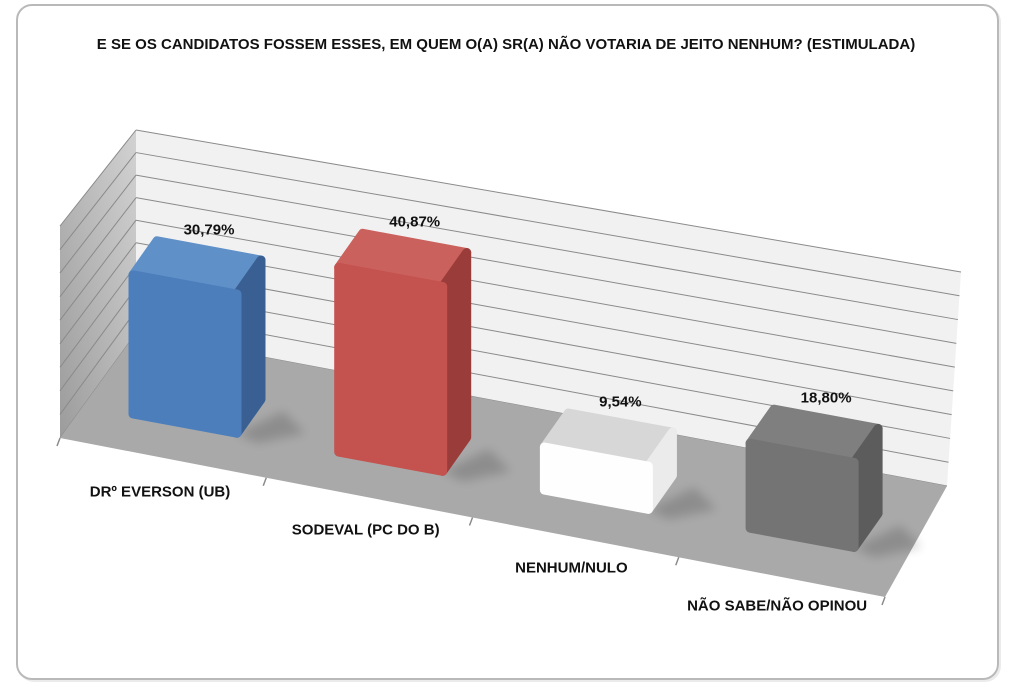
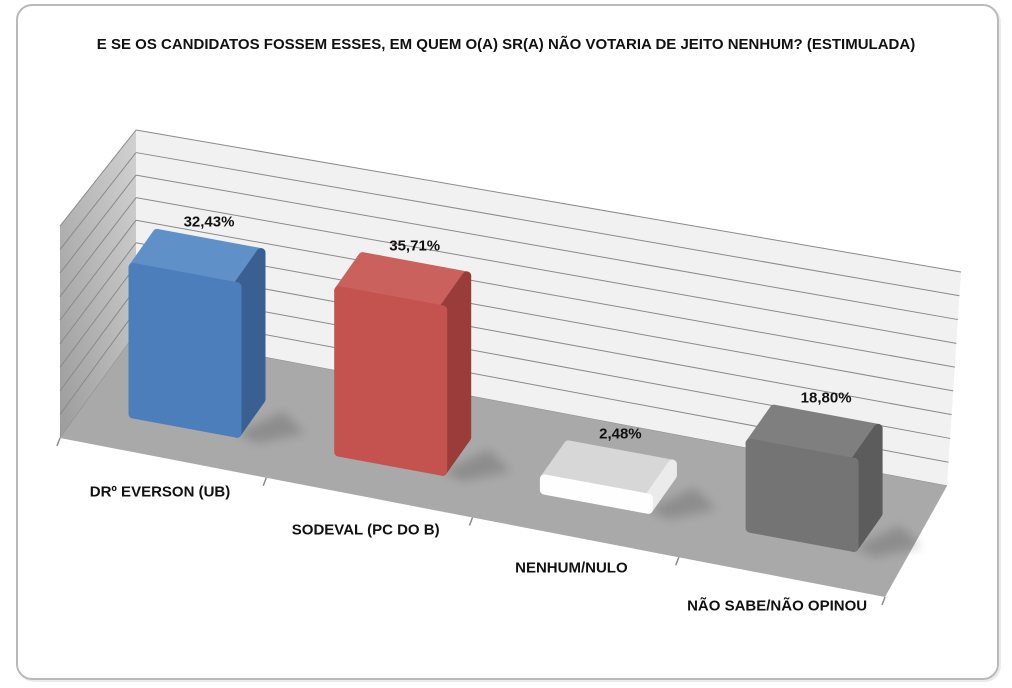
DRº EVERSON (UB): 30,79% -> 32,43%
SODEVAL (PC DO B): 40,87% -> 35,71%
NENHUM/NULO: 9,54% -> 2,48%
